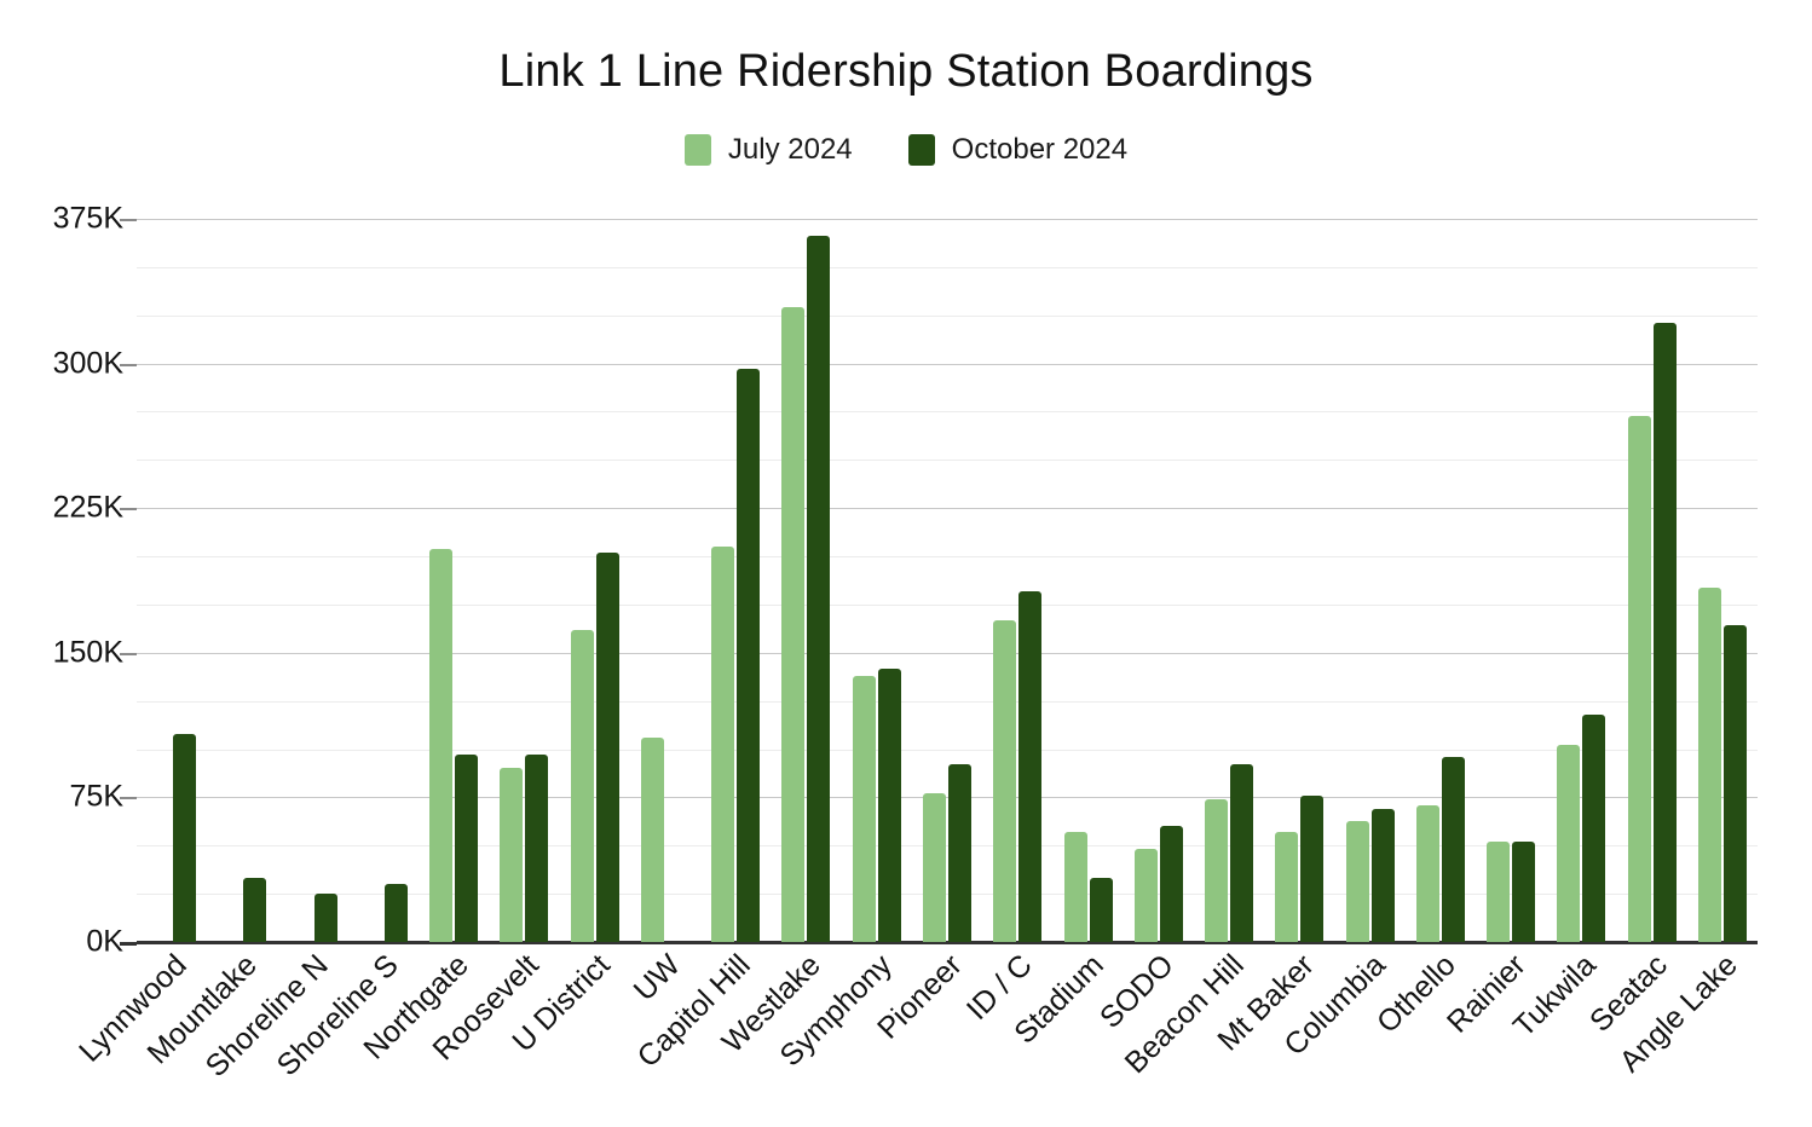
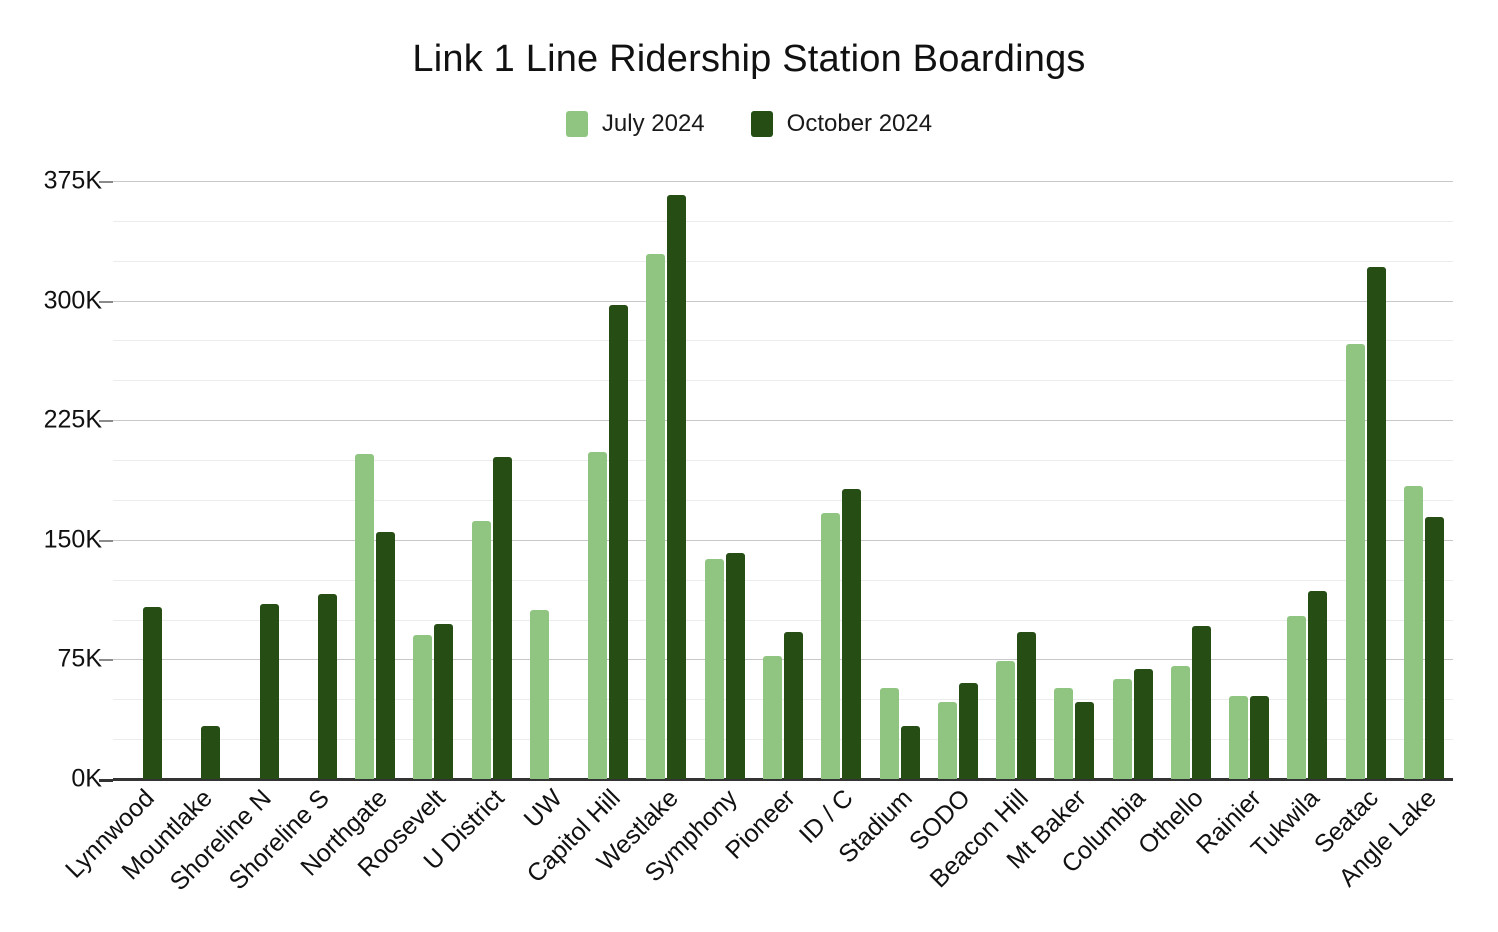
October 2024/Shoreline N: 25K -> 110K
October 2024/Shoreline S: 30K -> 116K
October 2024/Northgate: 97K -> 155K
October 2024/Mt Baker: 76K -> 48K
